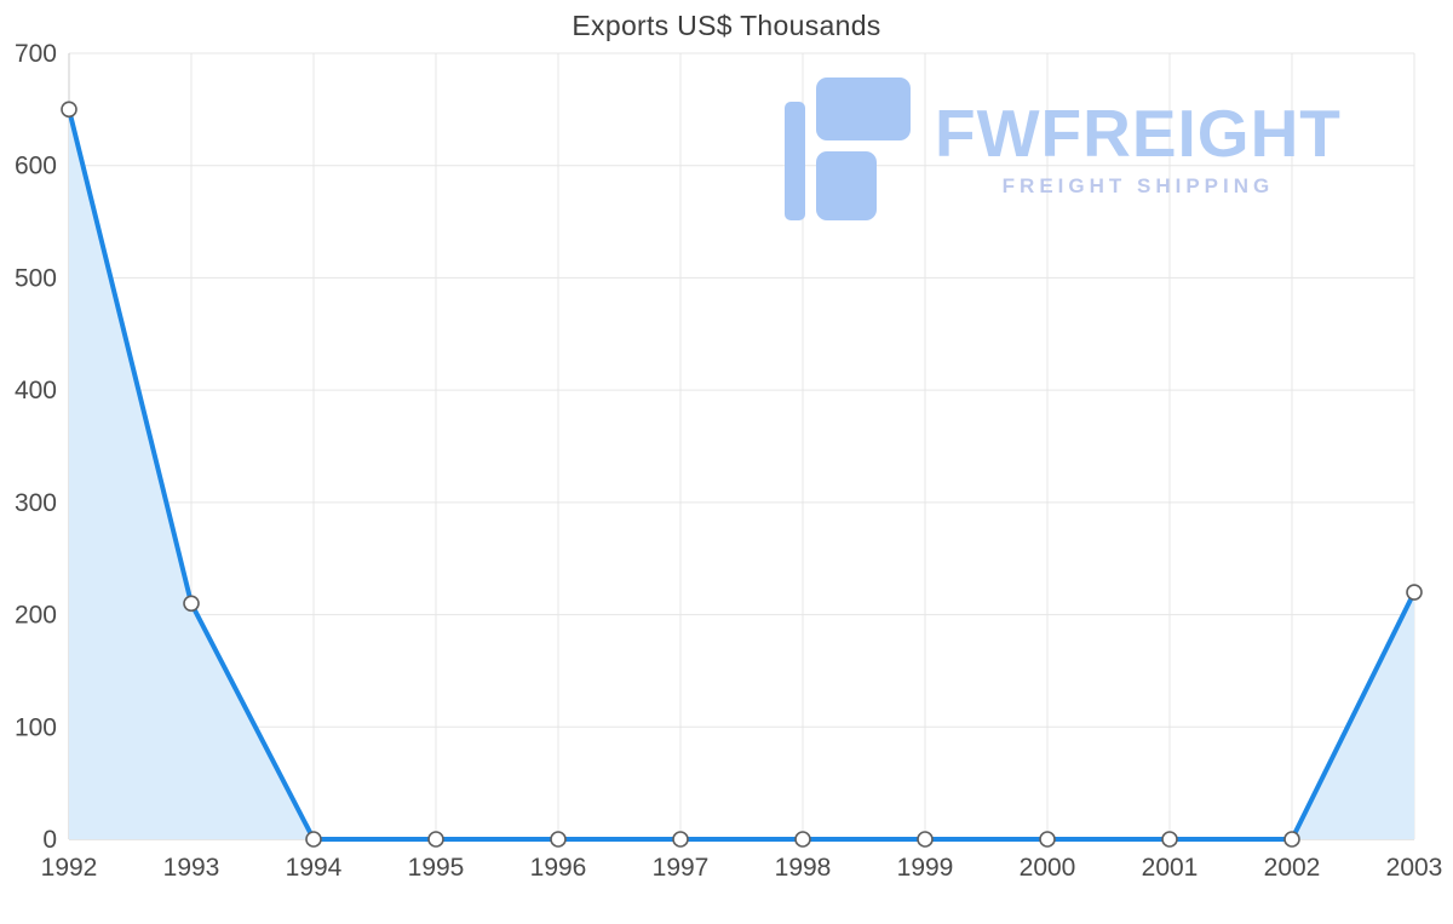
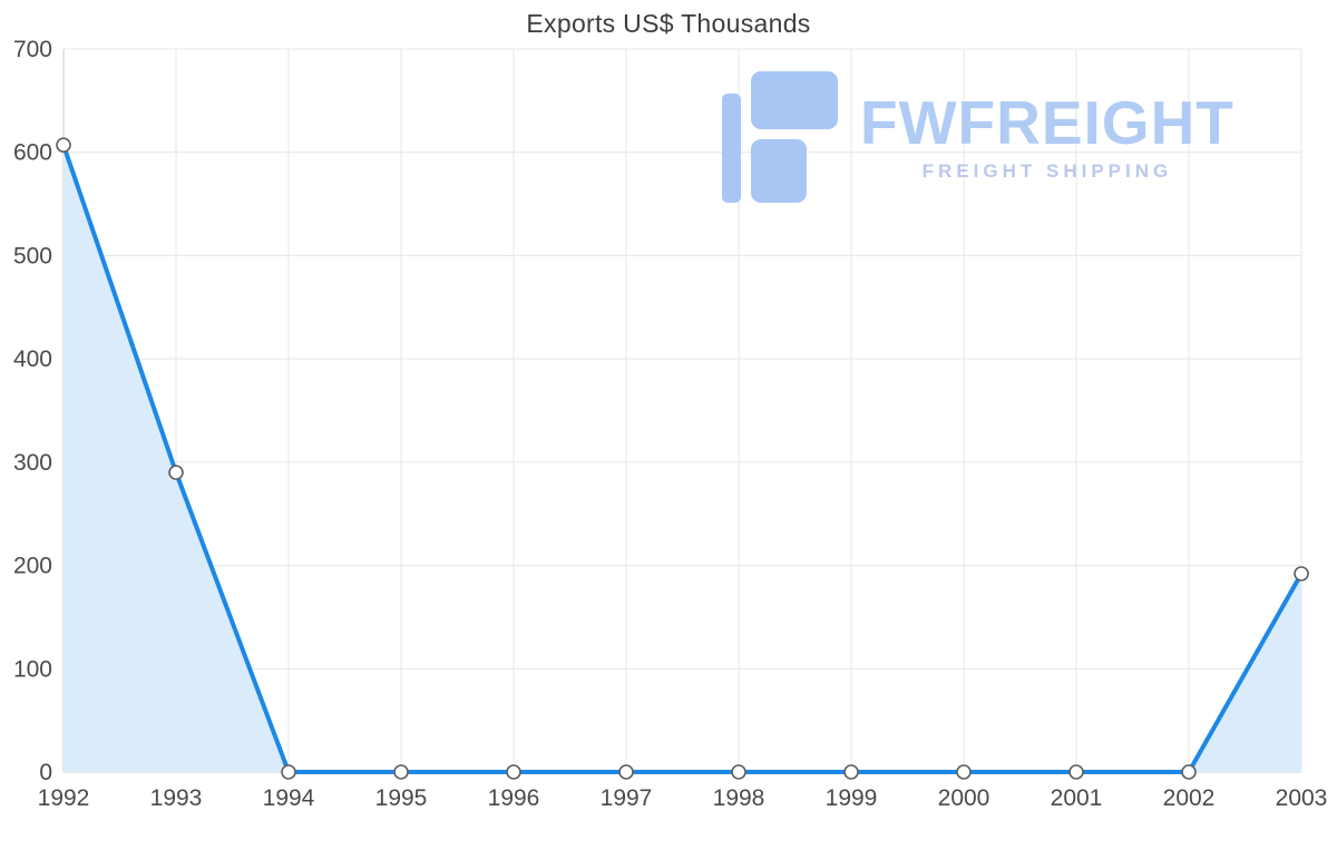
1992: 650 -> 610
1993: 210 -> 290
2003: 220 -> 190
